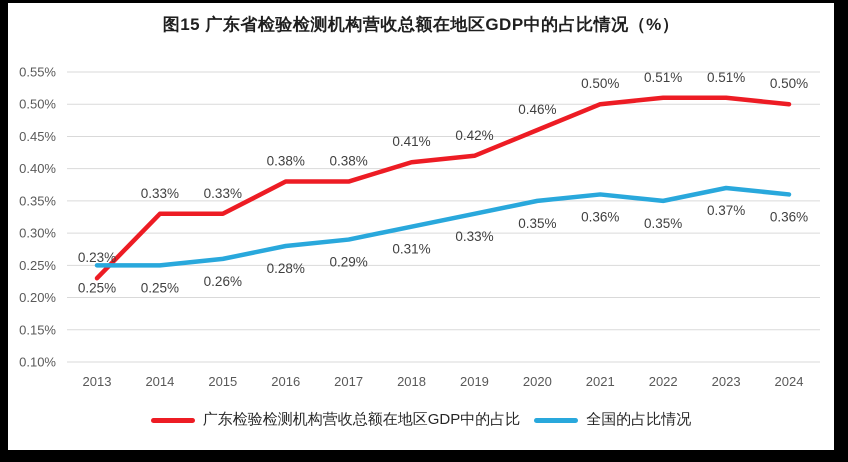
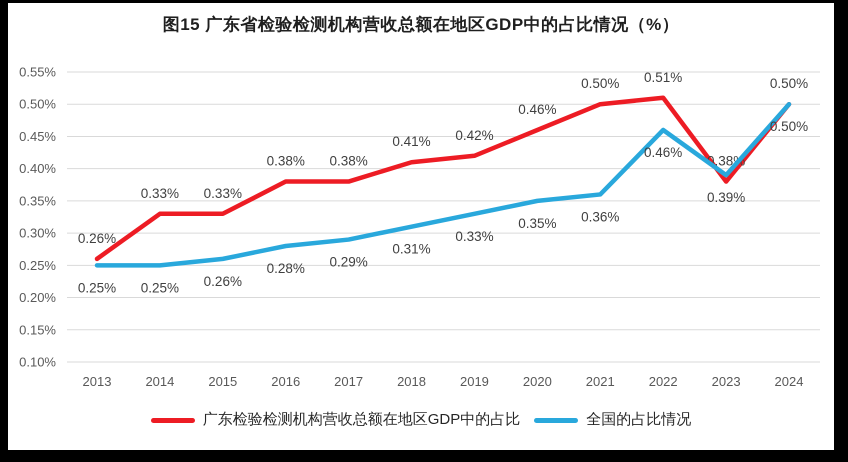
广东检验检测机构营收总额在地区GDP中的占比/2013: 0.23% -> 0.26%
全国的占比情况/2022: 0.35% -> 0.46%
广东检验检测机构营收总额在地区GDP中的占比/2023: 0.51% -> 0.38%
全国的占比情况/2023: 0.37% -> 0.39%
全国的占比情况/2024: 0.36% -> 0.50%
